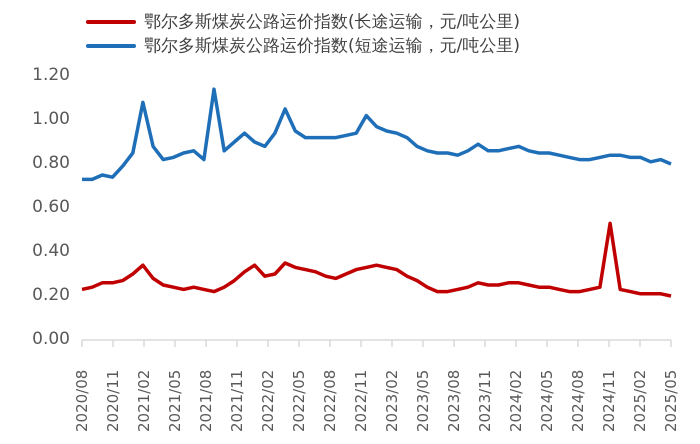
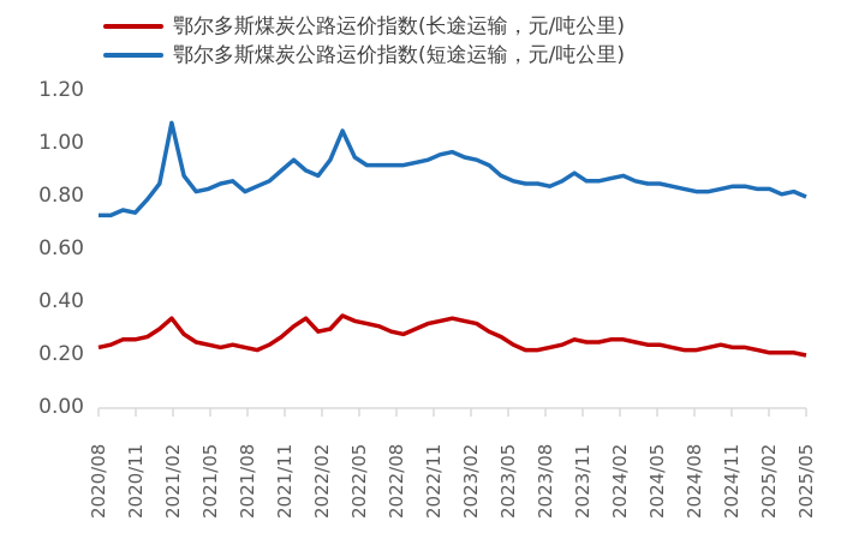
鄂尔多斯煤炭公路运价指数(短途运输，元/吨公里)/2021/08: 1.14 -> 0.84
鄂尔多斯煤炭公路运价指数(短途运输，元/吨公里)/2022/11: 1.02 -> 0.96
鄂尔多斯煤炭公路运价指数(长途运输，元/吨公里)/2024/11: 0.53 -> 0.23
